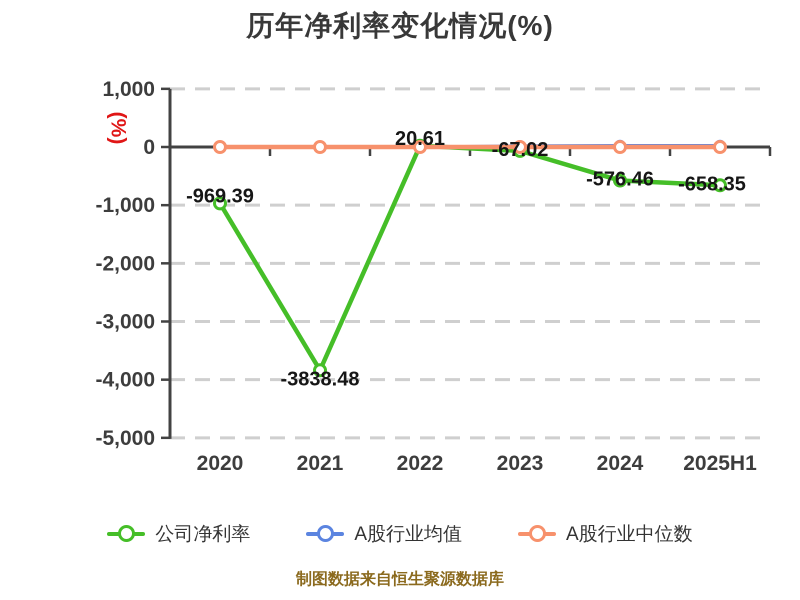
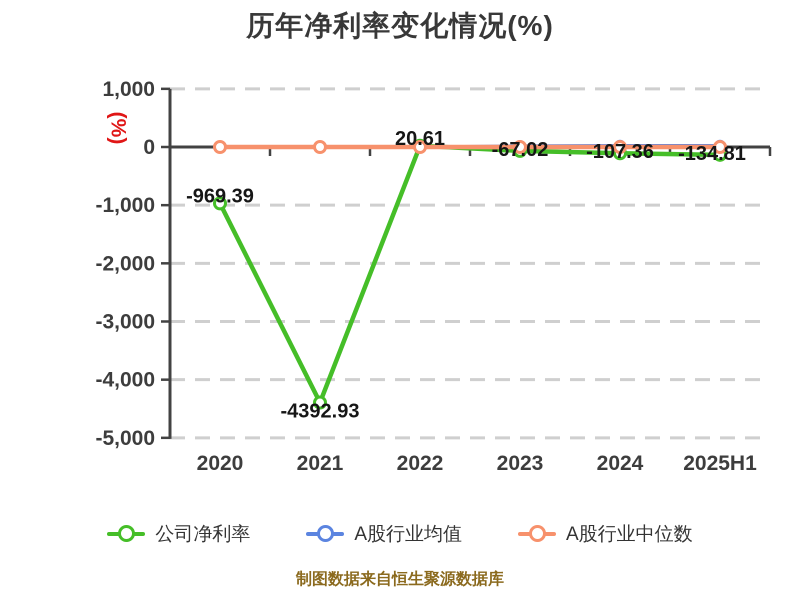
公司净利率/2021: -3838.48 -> -4392.93
公司净利率/2024: -576.46 -> -107.36
公司净利率/2025H1: -658.35 -> -134.81
